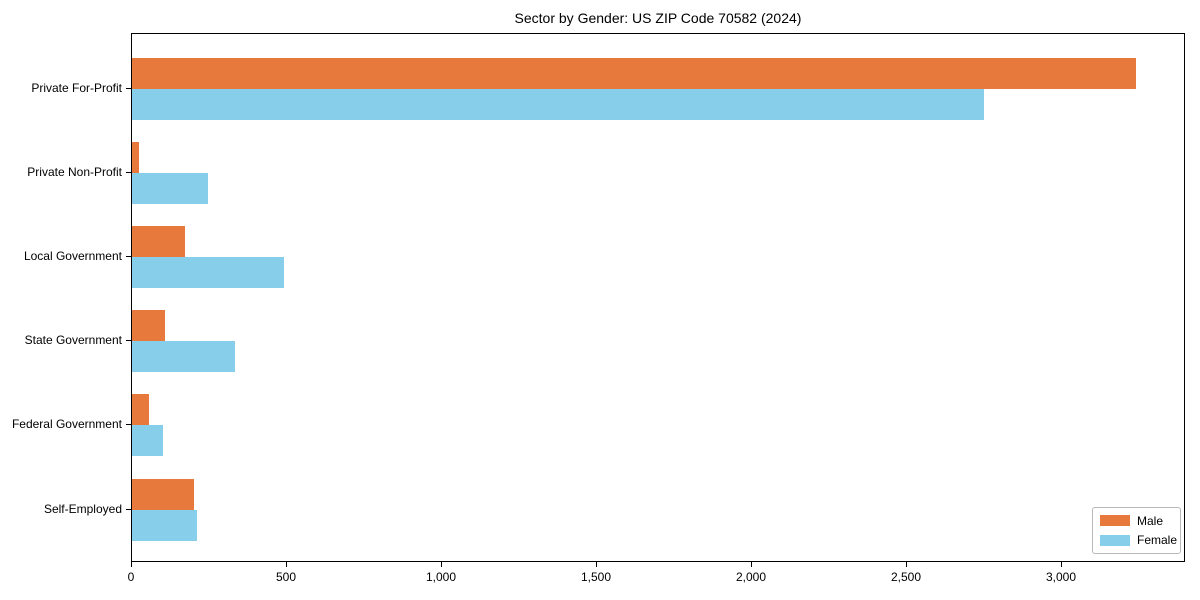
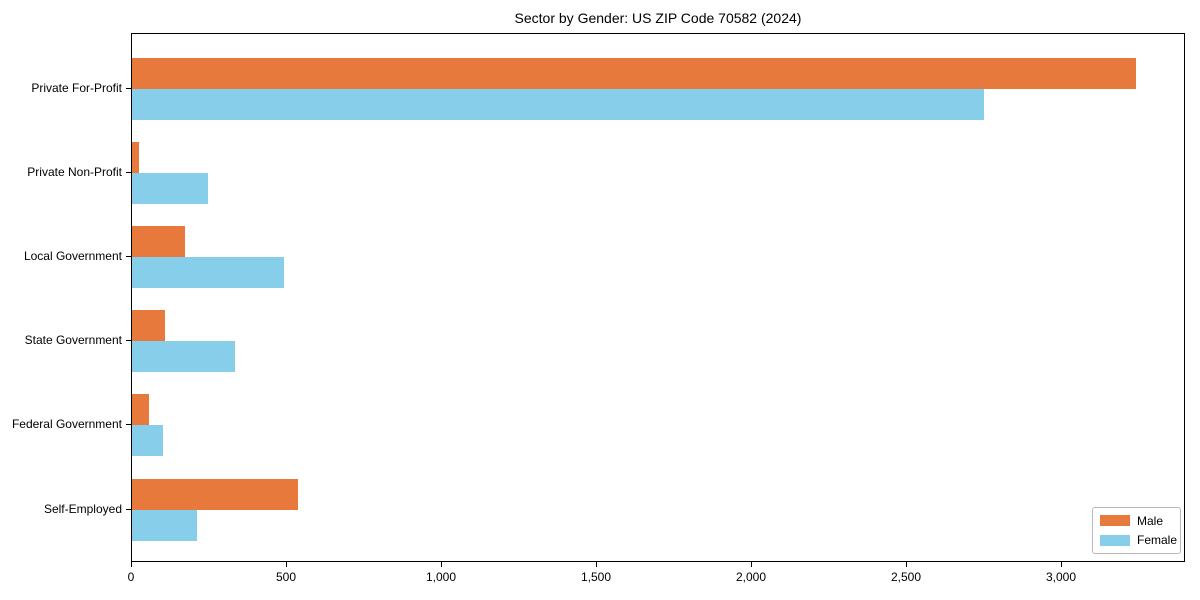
Male/Self-Employed: 200 -> 540
